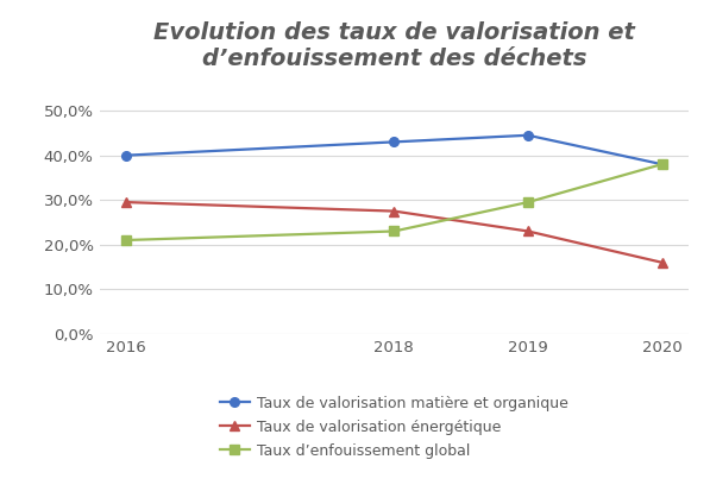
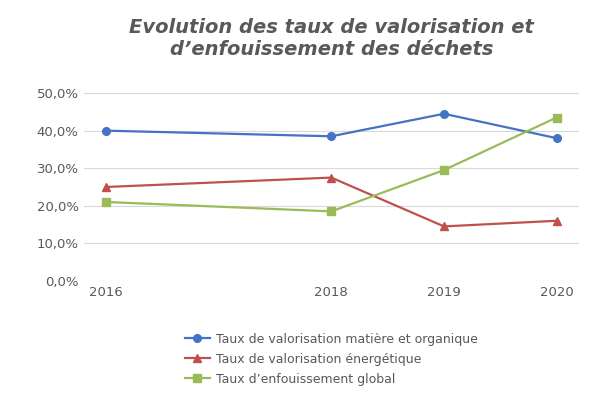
Taux de valorisation énergétique/2016: 29,5% -> 25,0%
Taux de valorisation matière et organique/2018: 43,0% -> 38,5%
Taux d’enfouissement global/2018: 23,0% -> 18,5%
Taux de valorisation énergétique/2019: 23,0% -> 14,5%
Taux d’enfouissement global/2020: 38,0% -> 43,5%
